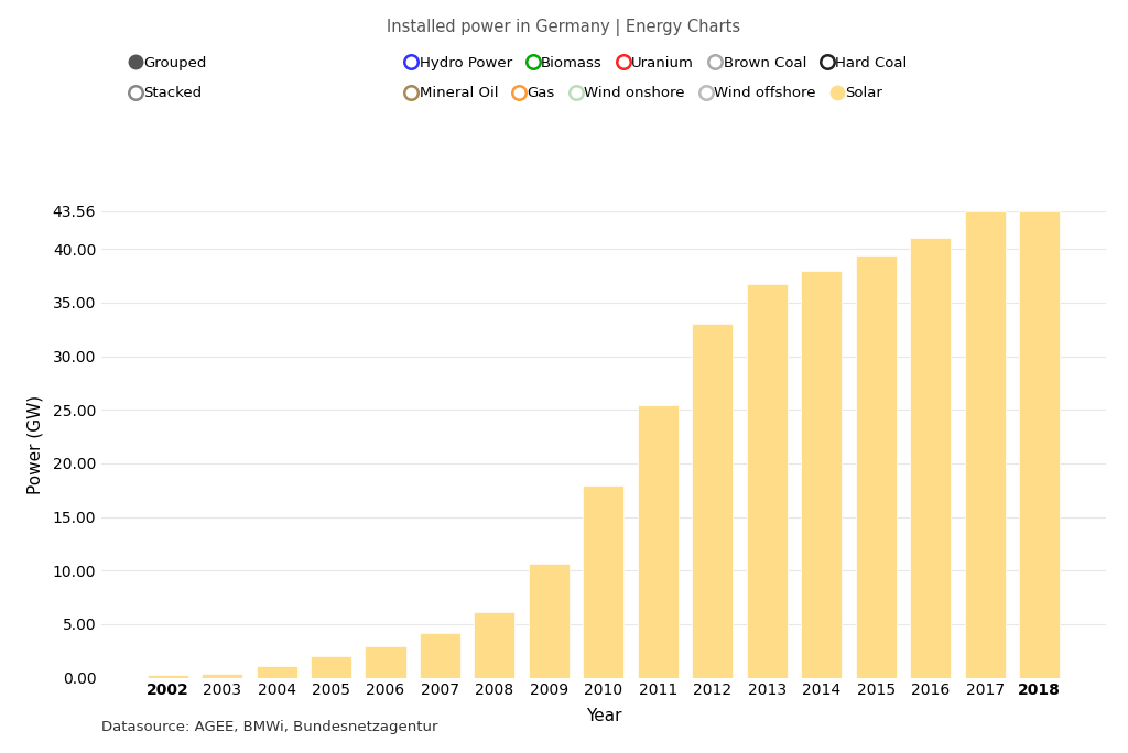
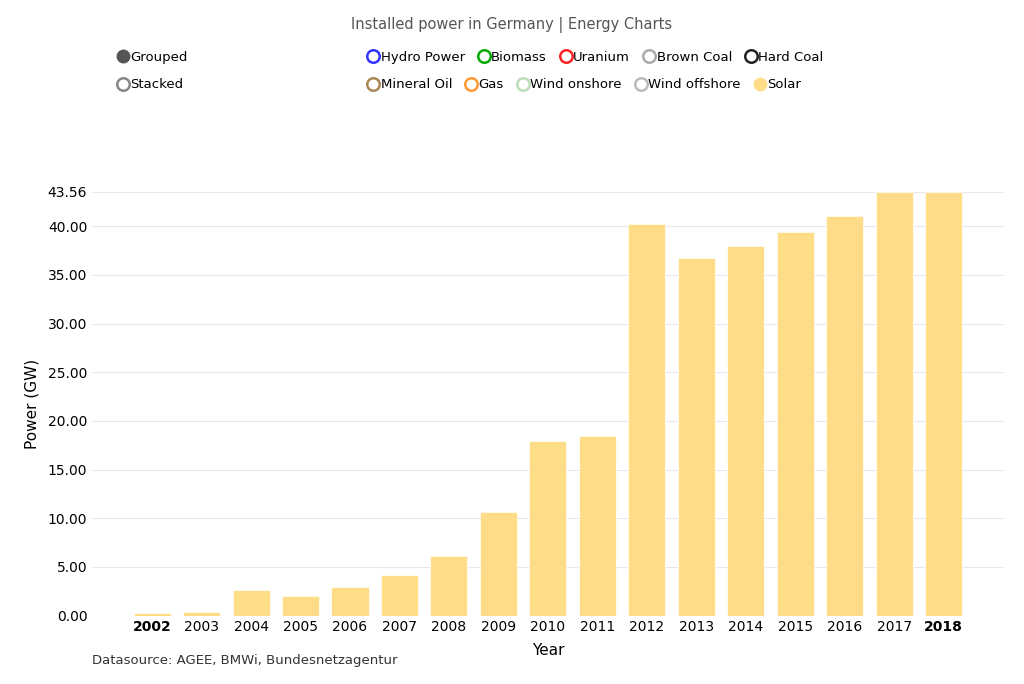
2004: 1.1 -> 2.6
2011: 25.4 -> 18.4
2012: 33.0 -> 40.2
